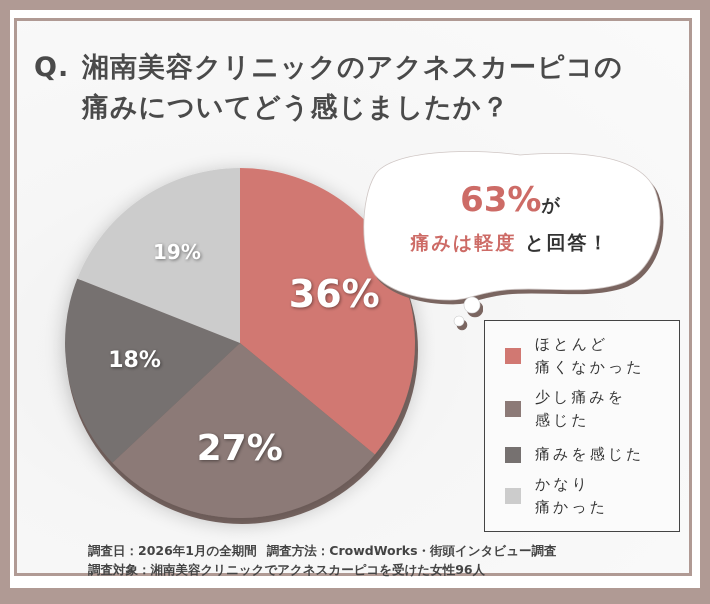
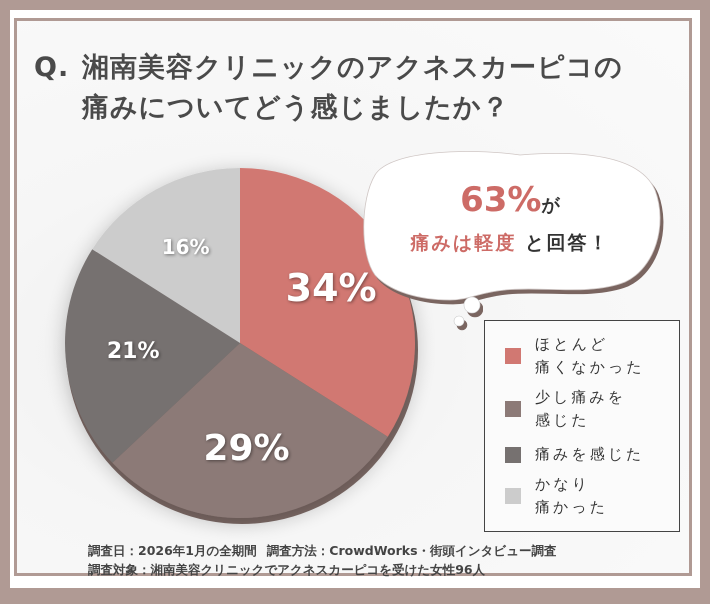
ほとんど痛くなかった: 36% -> 34%
少し痛みを感じた: 27% -> 29%
痛みを感じた: 18% -> 21%
かなり痛かった: 19% -> 16%
